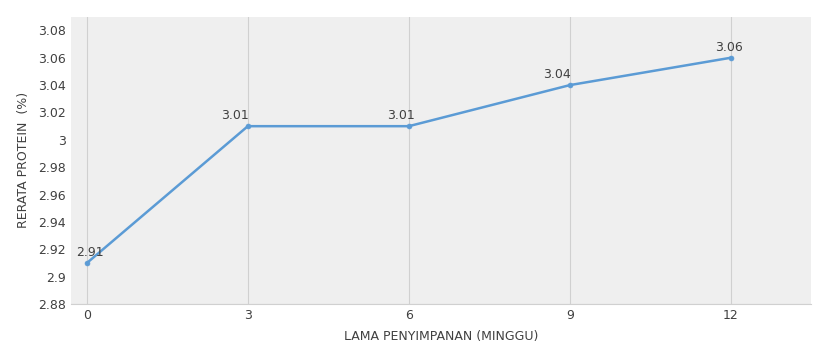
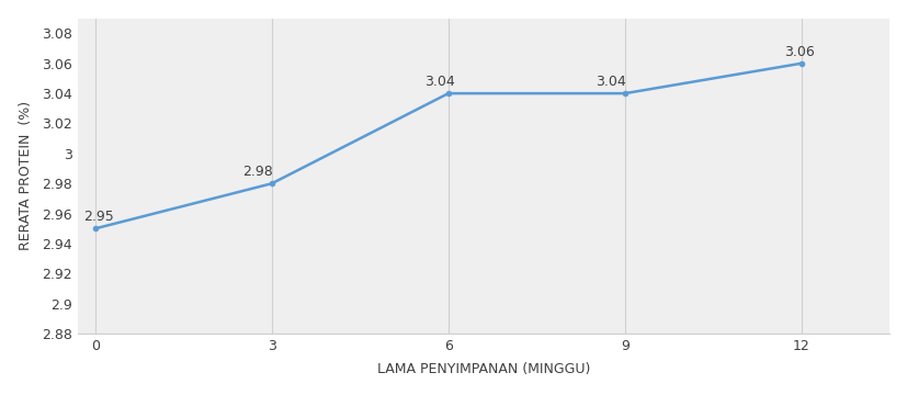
0: 2.91 -> 2.95
3: 3.01 -> 2.98
6: 3.01 -> 3.04
